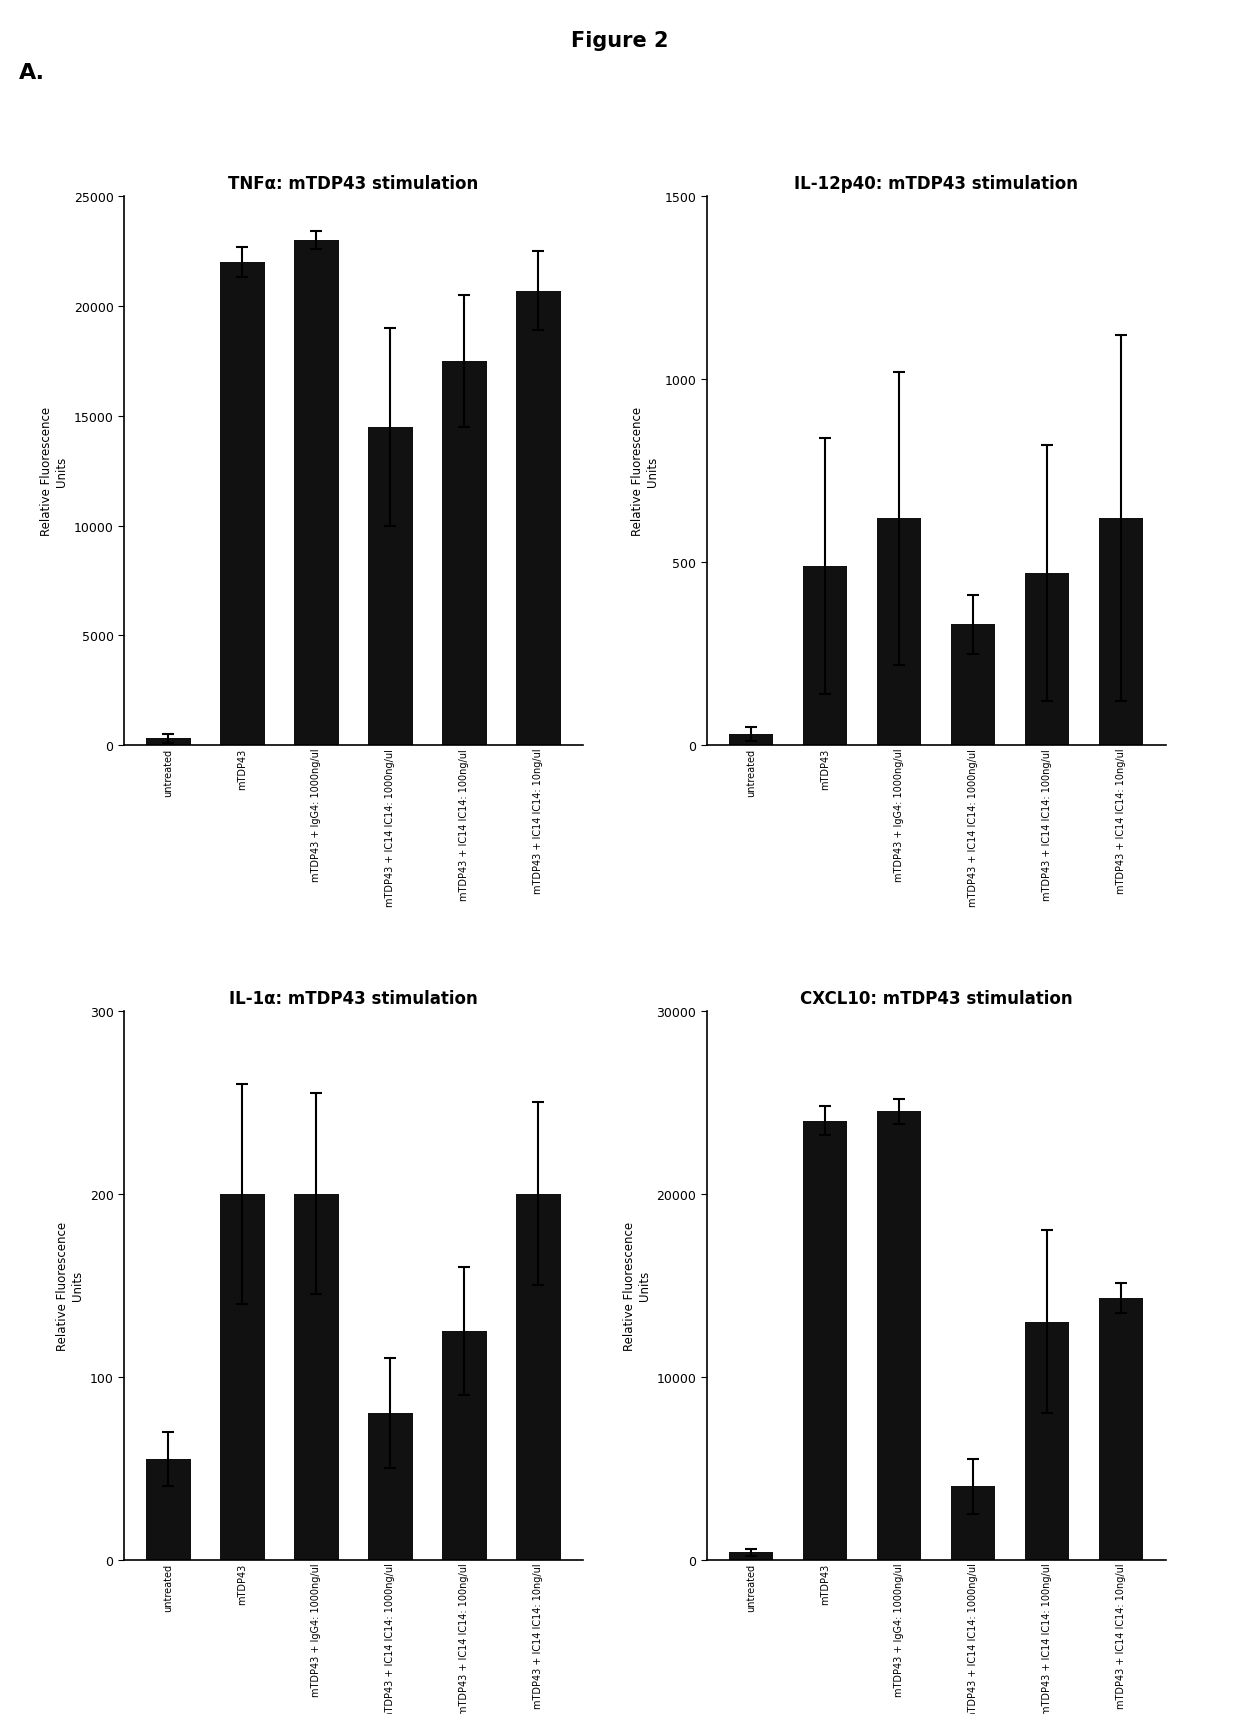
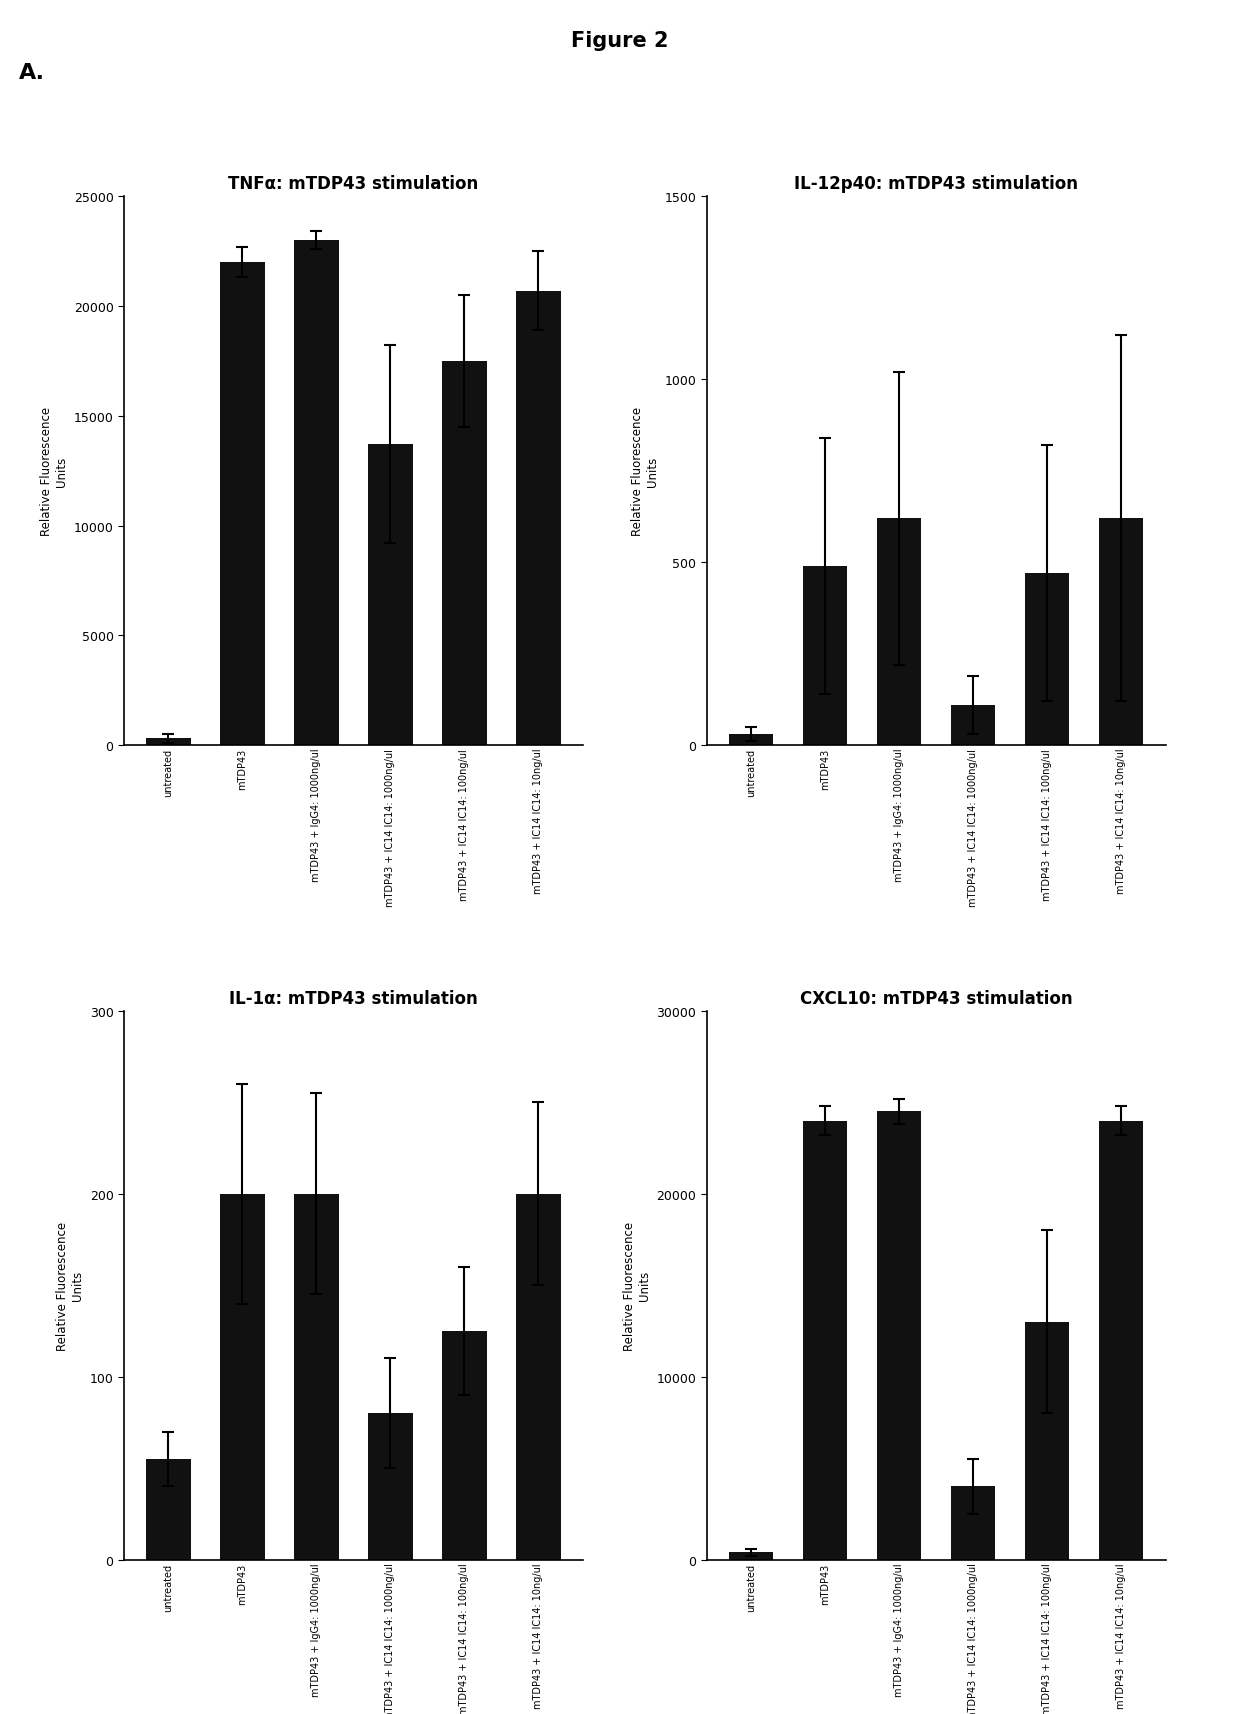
TNFα: mTDP43 stimulation/mTDP43 + IC14 IC14: 1000ng/ul: 14500 -> 13700
IL-12p40: mTDP43 stimulation/mTDP43 + IC14 IC14: 1000ng/ul: 330 -> 110
CXCL10: mTDP43 stimulation/mTDP43 + IC14 IC14: 10ng/ul: 14300 -> 24000
